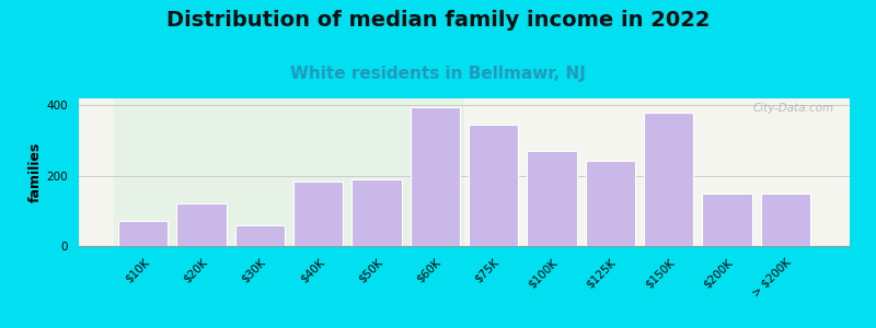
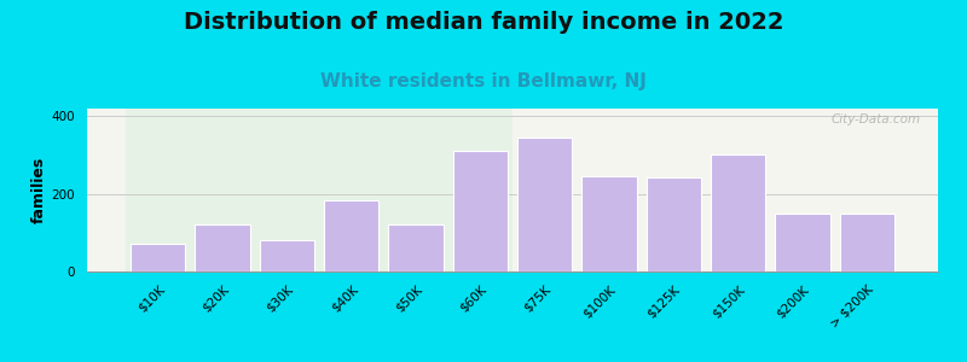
$30K: 60 -> 80
$50K: 190 -> 120
$60K: 395 -> 312
$100K: 270 -> 245
$150K: 380 -> 302
